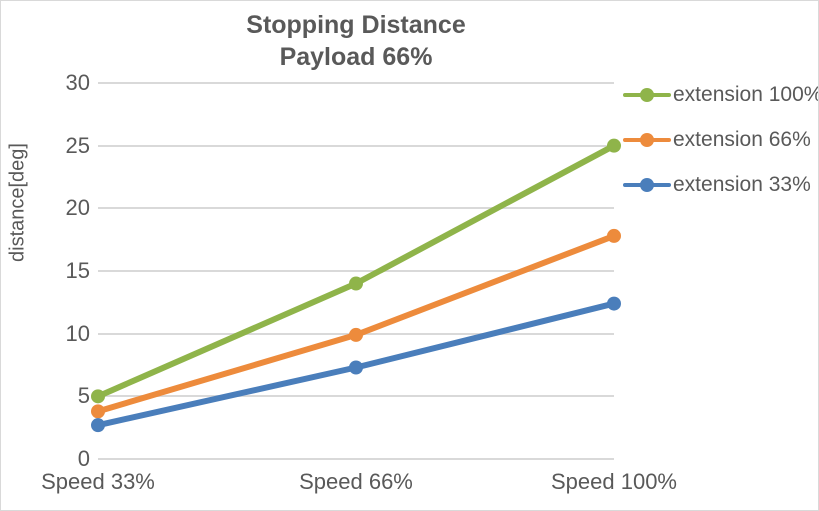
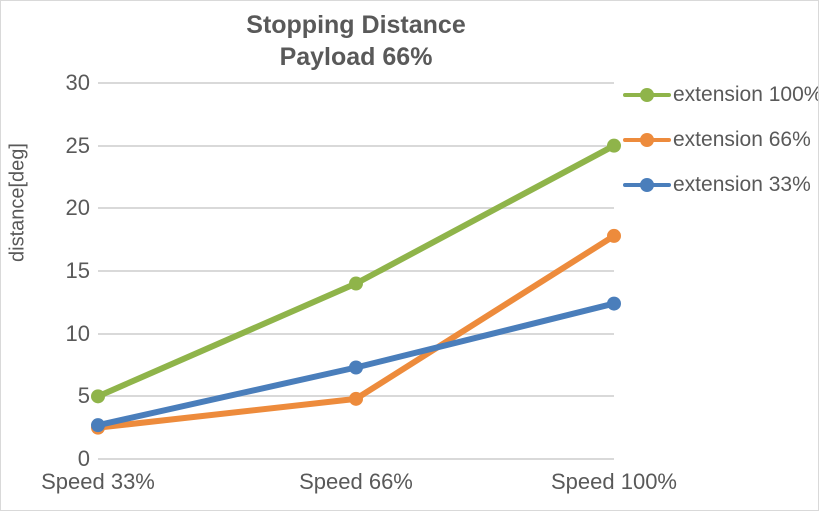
extension 66%/Speed 33%: 3.8 -> 2.5
extension 66%/Speed 66%: 9.9 -> 4.8
